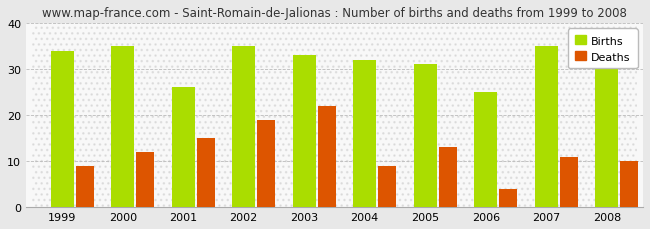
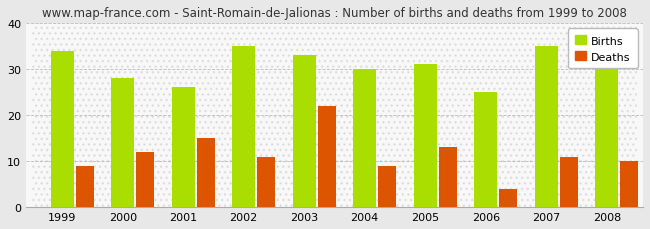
Births/2000: 35 -> 28
Deaths/2002: 19 -> 11
Births/2004: 32 -> 30
